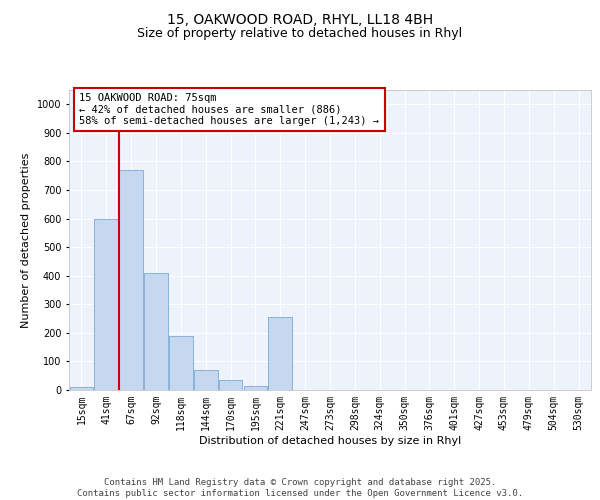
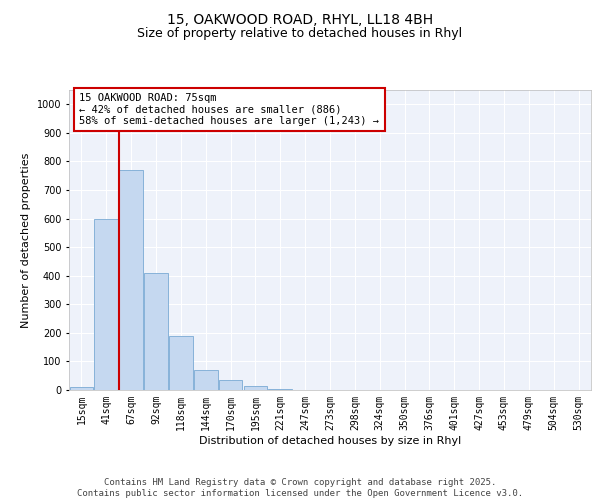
221sqm: 255 -> 5
